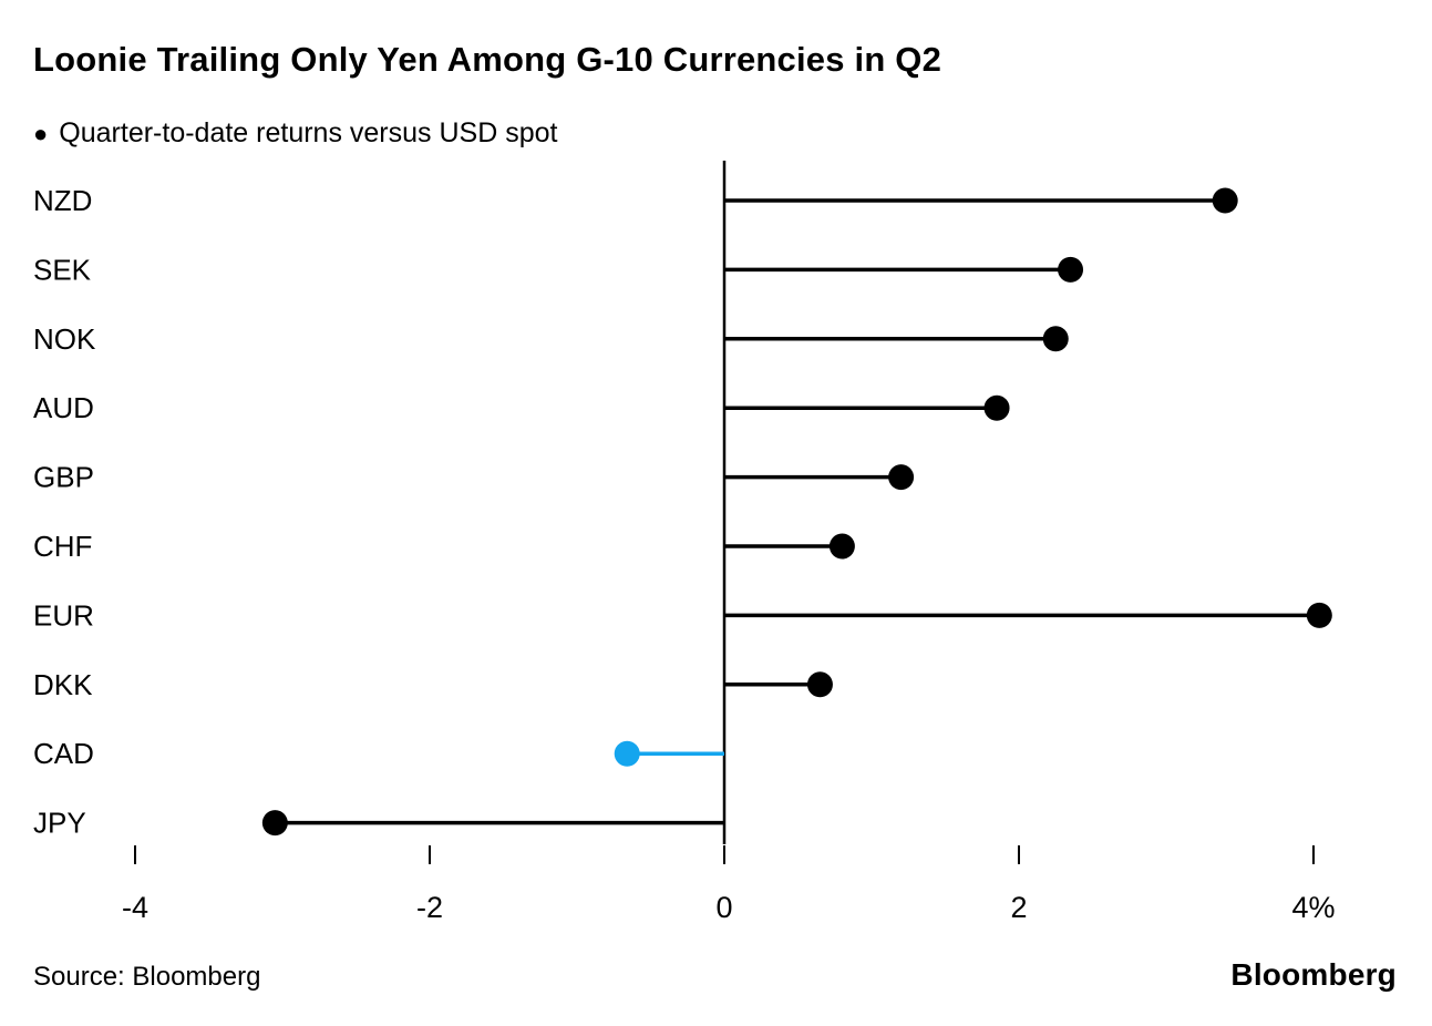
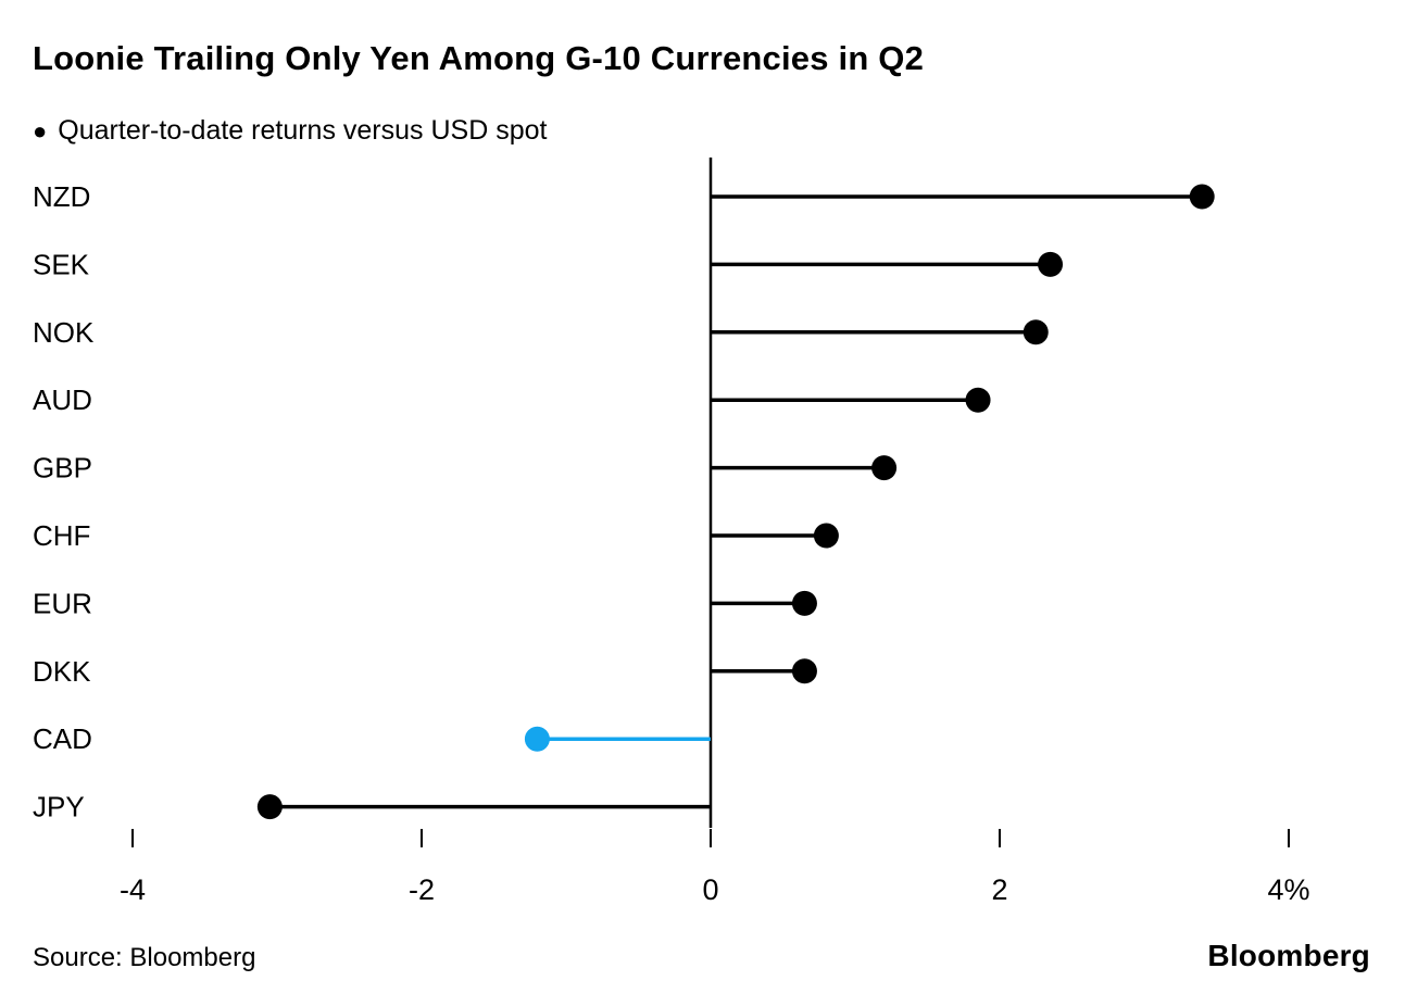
EUR: 4.04% -> 0.65%
CAD: -0.66% -> -1.20%
